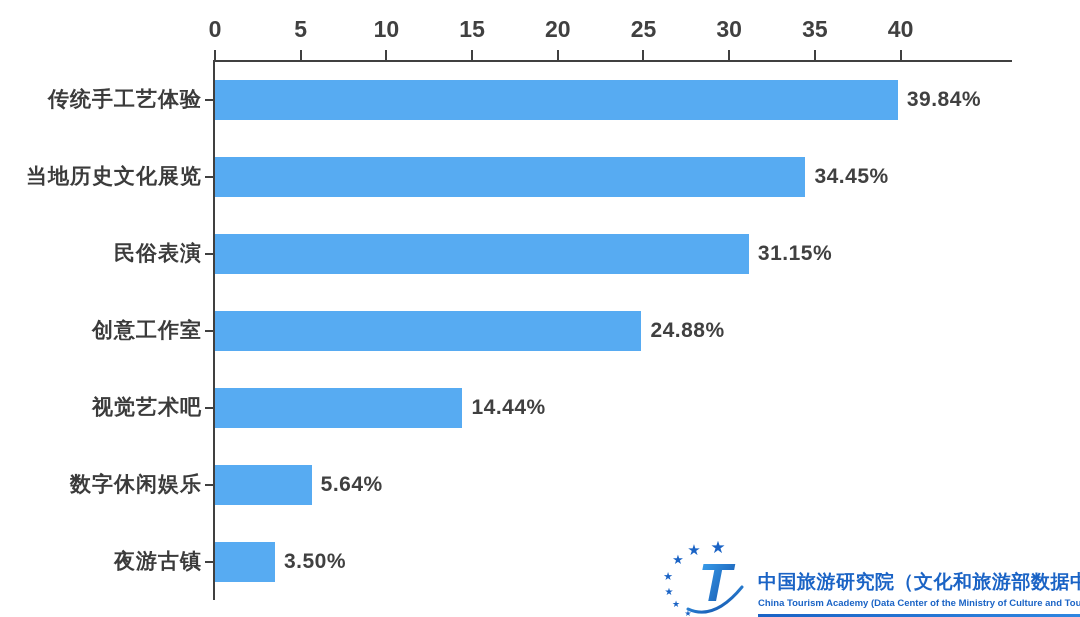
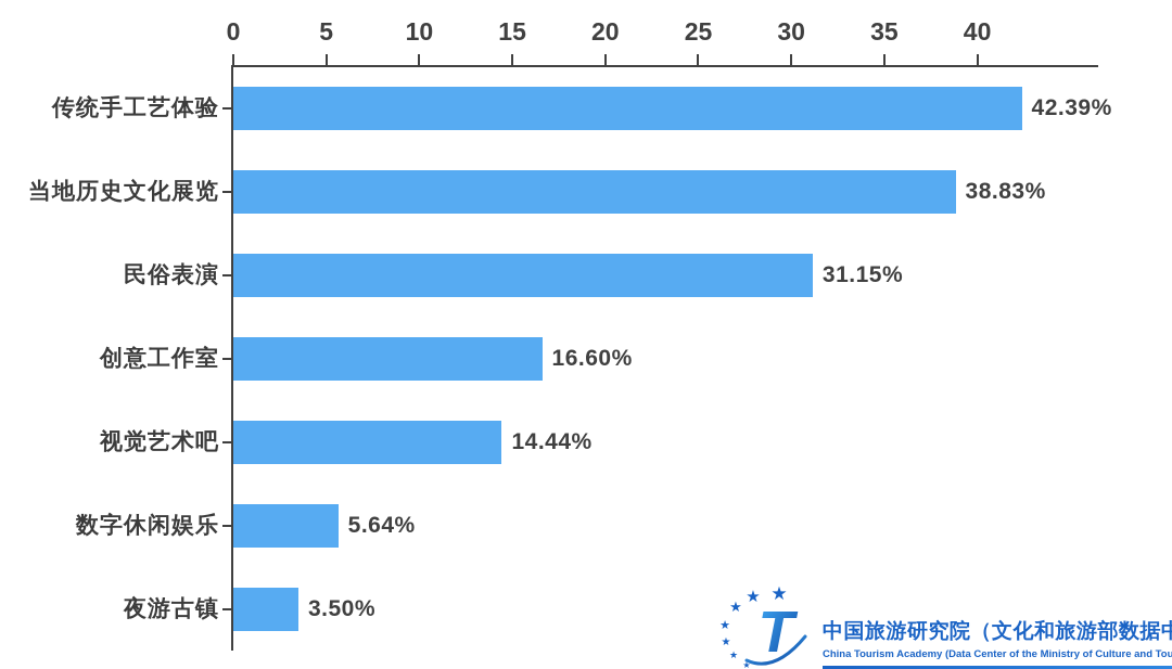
传统手工艺体验: 39.84% -> 42.39%
当地历史文化展览: 34.45% -> 38.83%
创意工作室: 24.88% -> 16.60%
